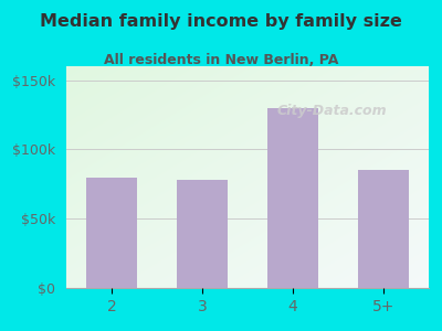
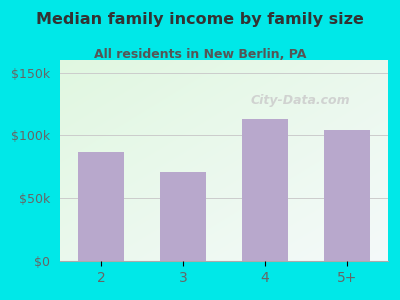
2: $80k -> $87k
3: $78k -> $71k
4: $130k -> $113k
5+: $85k -> $104k
